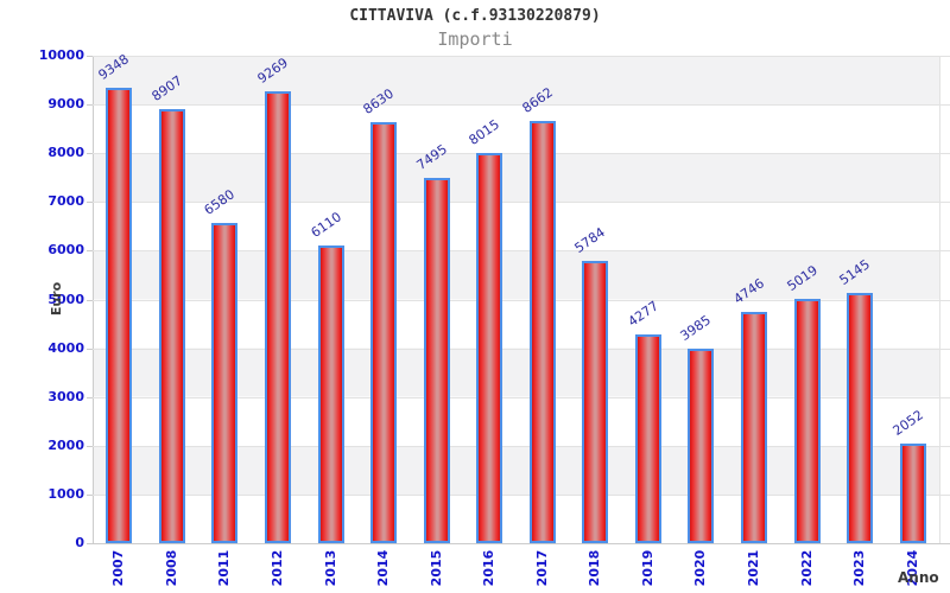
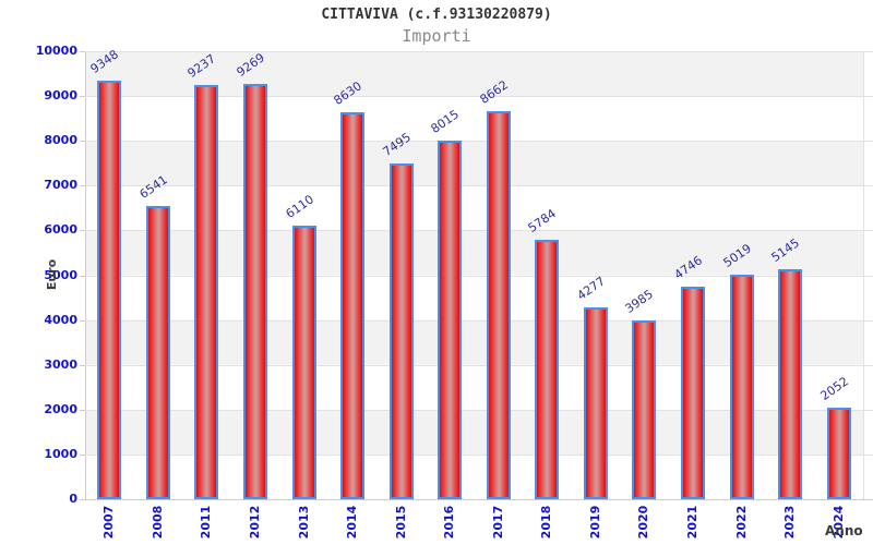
2008: 8907 -> 6541
2011: 6580 -> 9237
